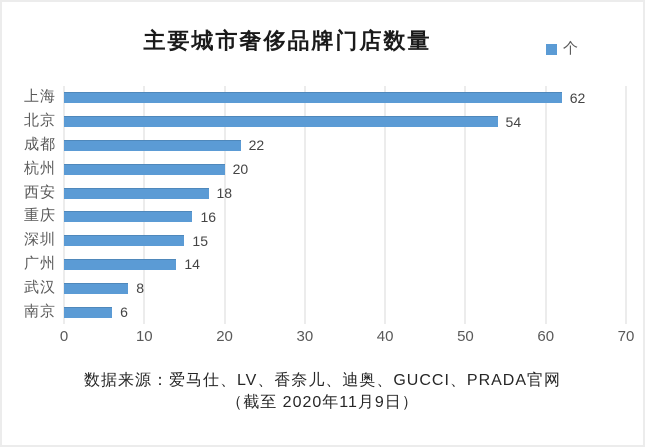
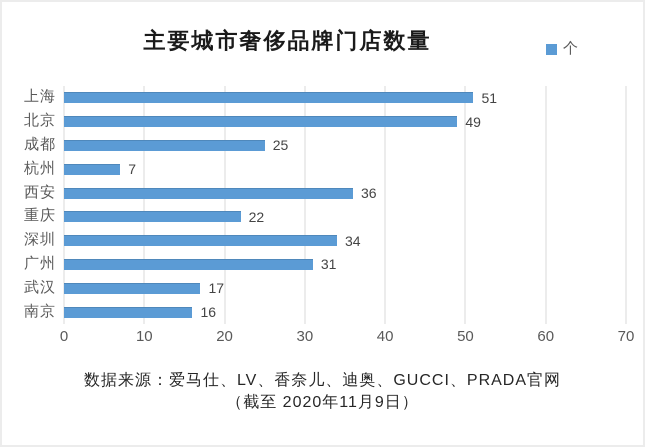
上海: 62 -> 51
北京: 54 -> 49
成都: 22 -> 25
杭州: 20 -> 7
西安: 18 -> 36
重庆: 16 -> 22
深圳: 15 -> 34
广州: 14 -> 31
武汉: 8 -> 17
南京: 6 -> 16
